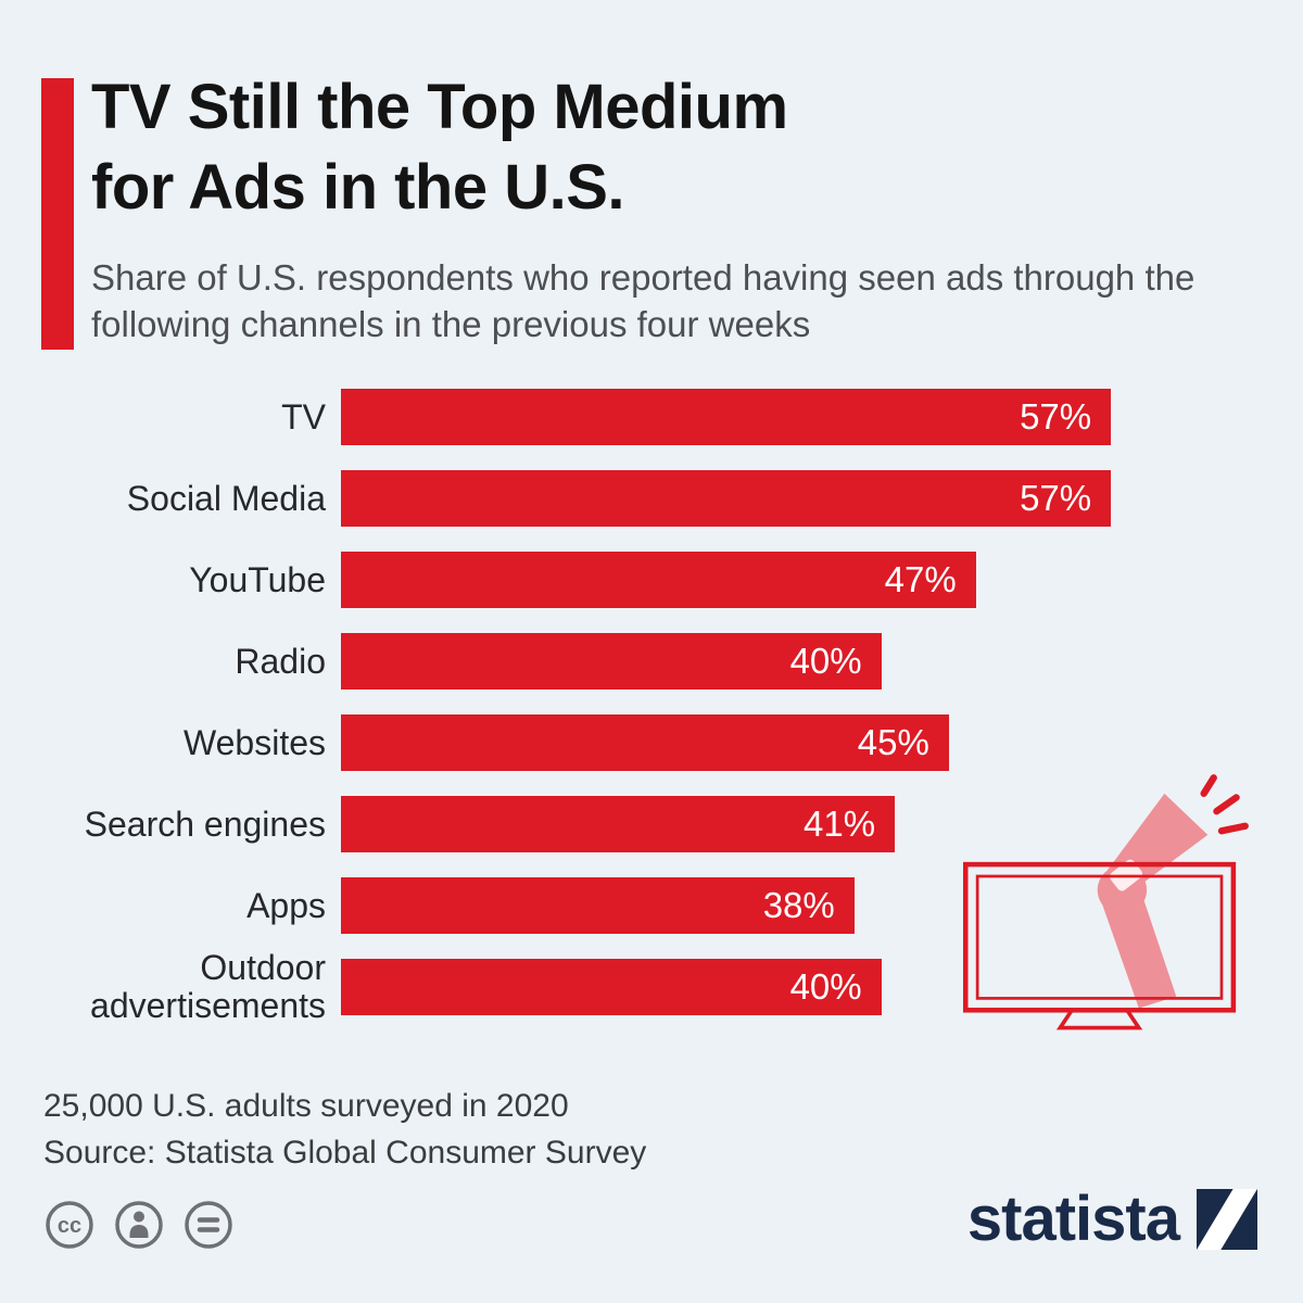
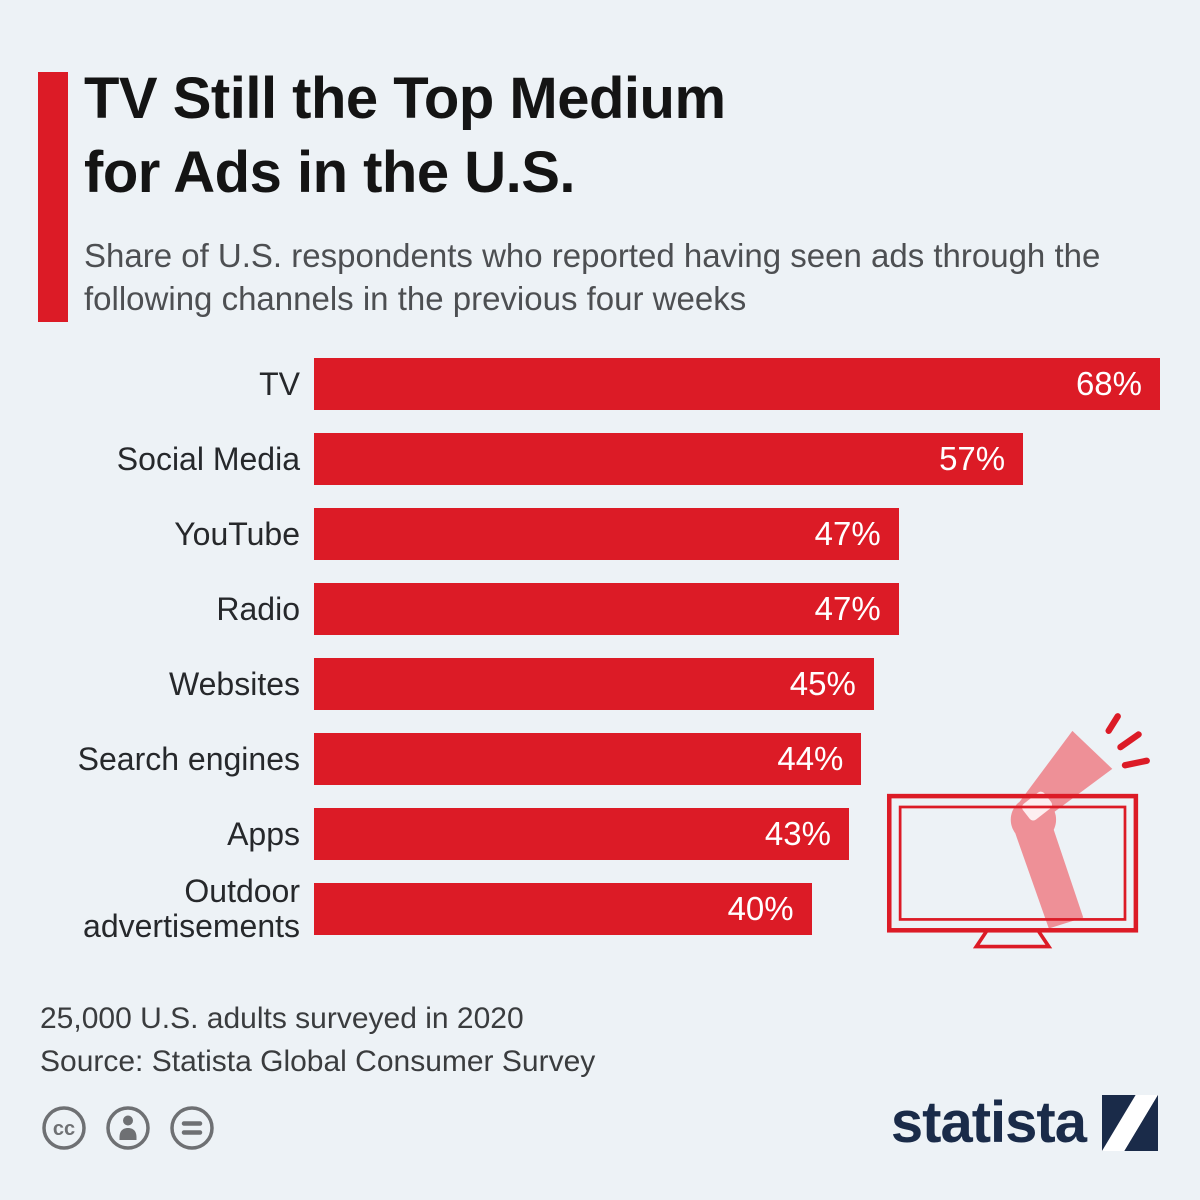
TV: 57% -> 68%
Radio: 40% -> 47%
Search engines: 41% -> 44%
Apps: 38% -> 43%
